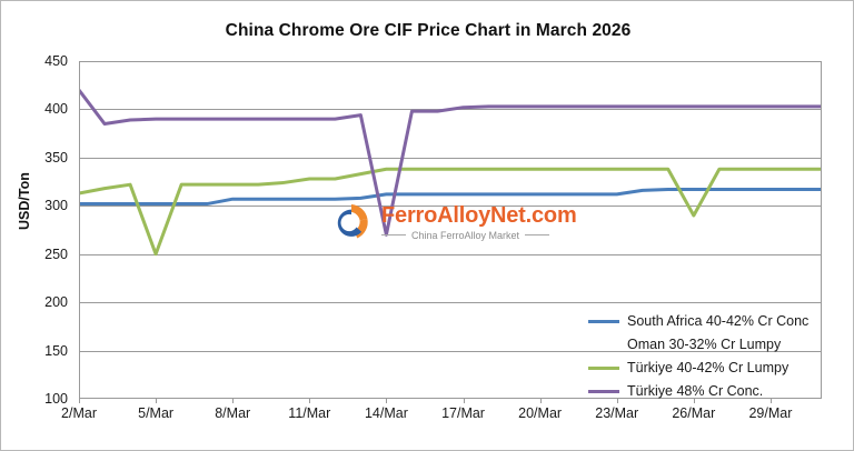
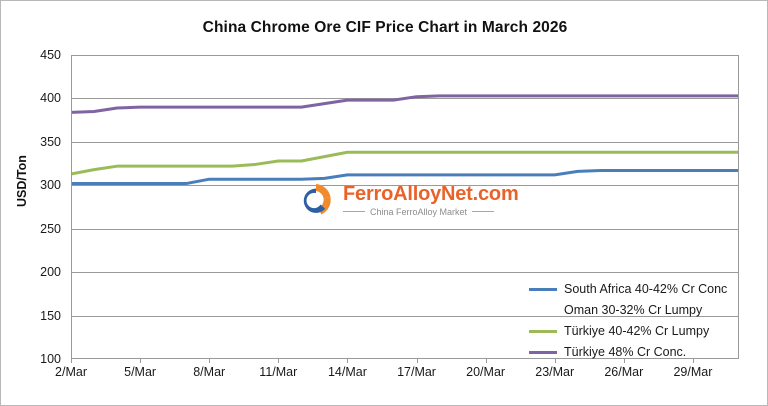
Türkiye 48% Cr Conc./2/Mar: 420 -> 380
Türkiye 40-42% Cr Lumpy/5/Mar: 250 -> 320
Türkiye 48% Cr Conc./14/Mar: 270 -> 400
Türkiye 40-42% Cr Lumpy/26/Mar: 290 -> 340
